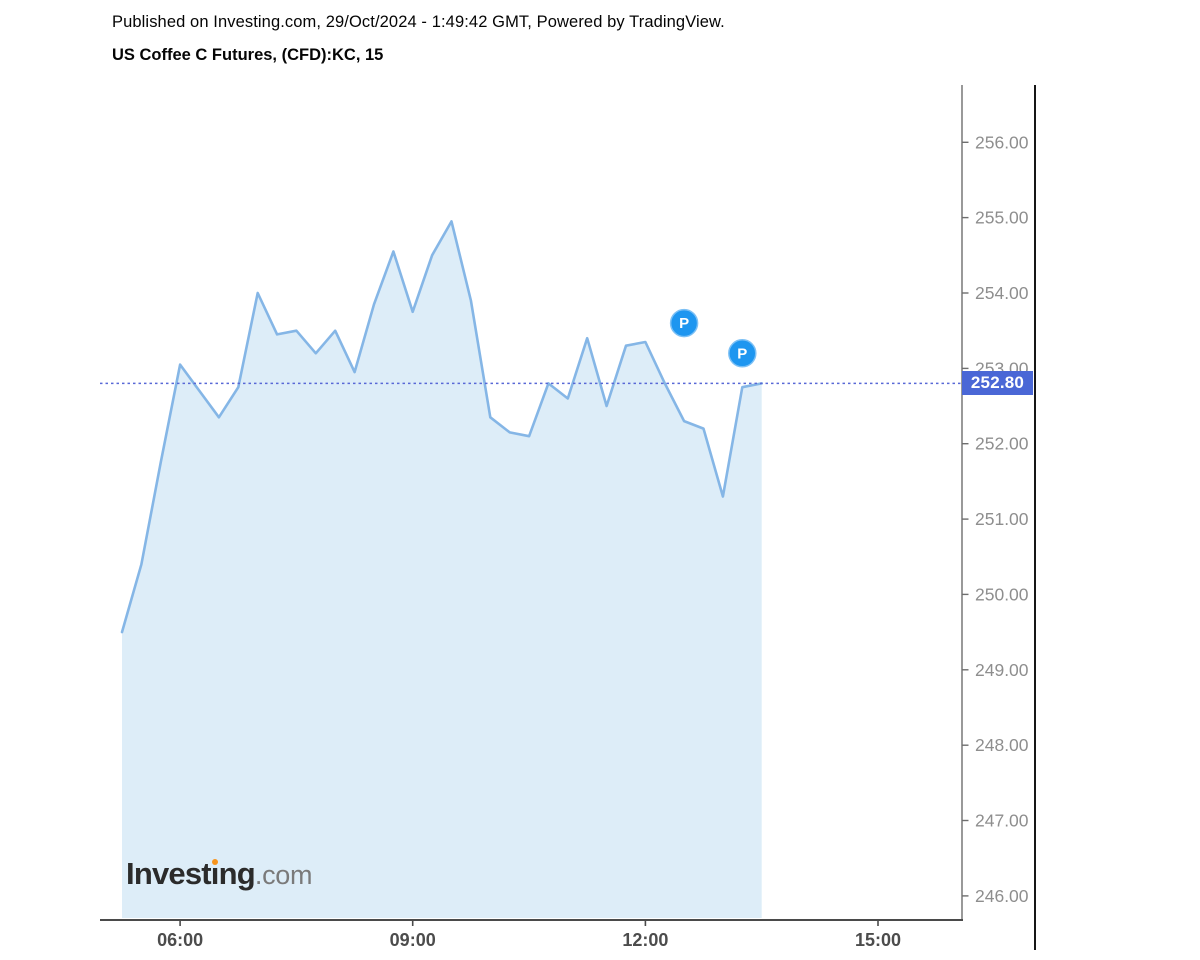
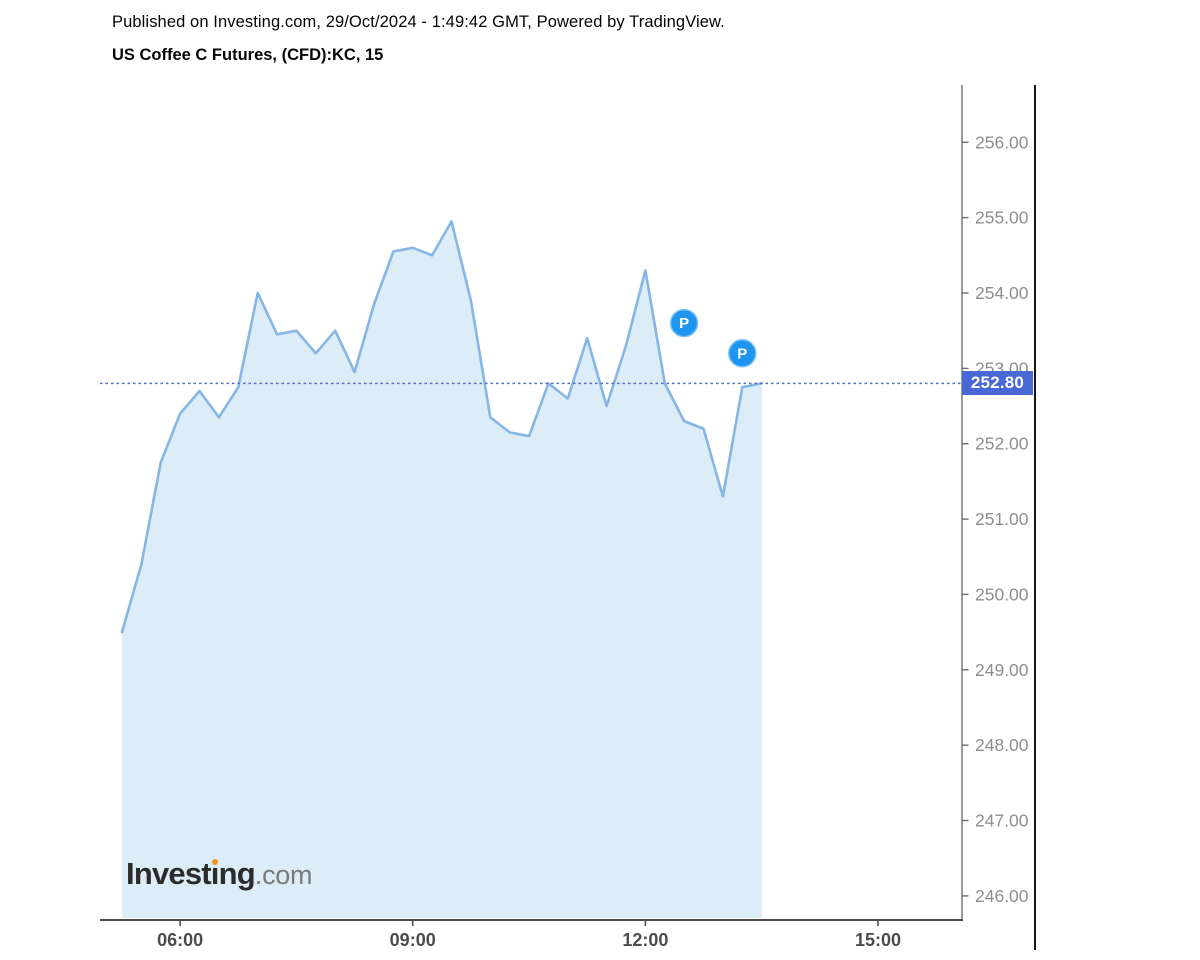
06:00: 253.1 -> 252.4
09:00: 253.8 -> 254.6
12:00: 253.3 -> 254.3
